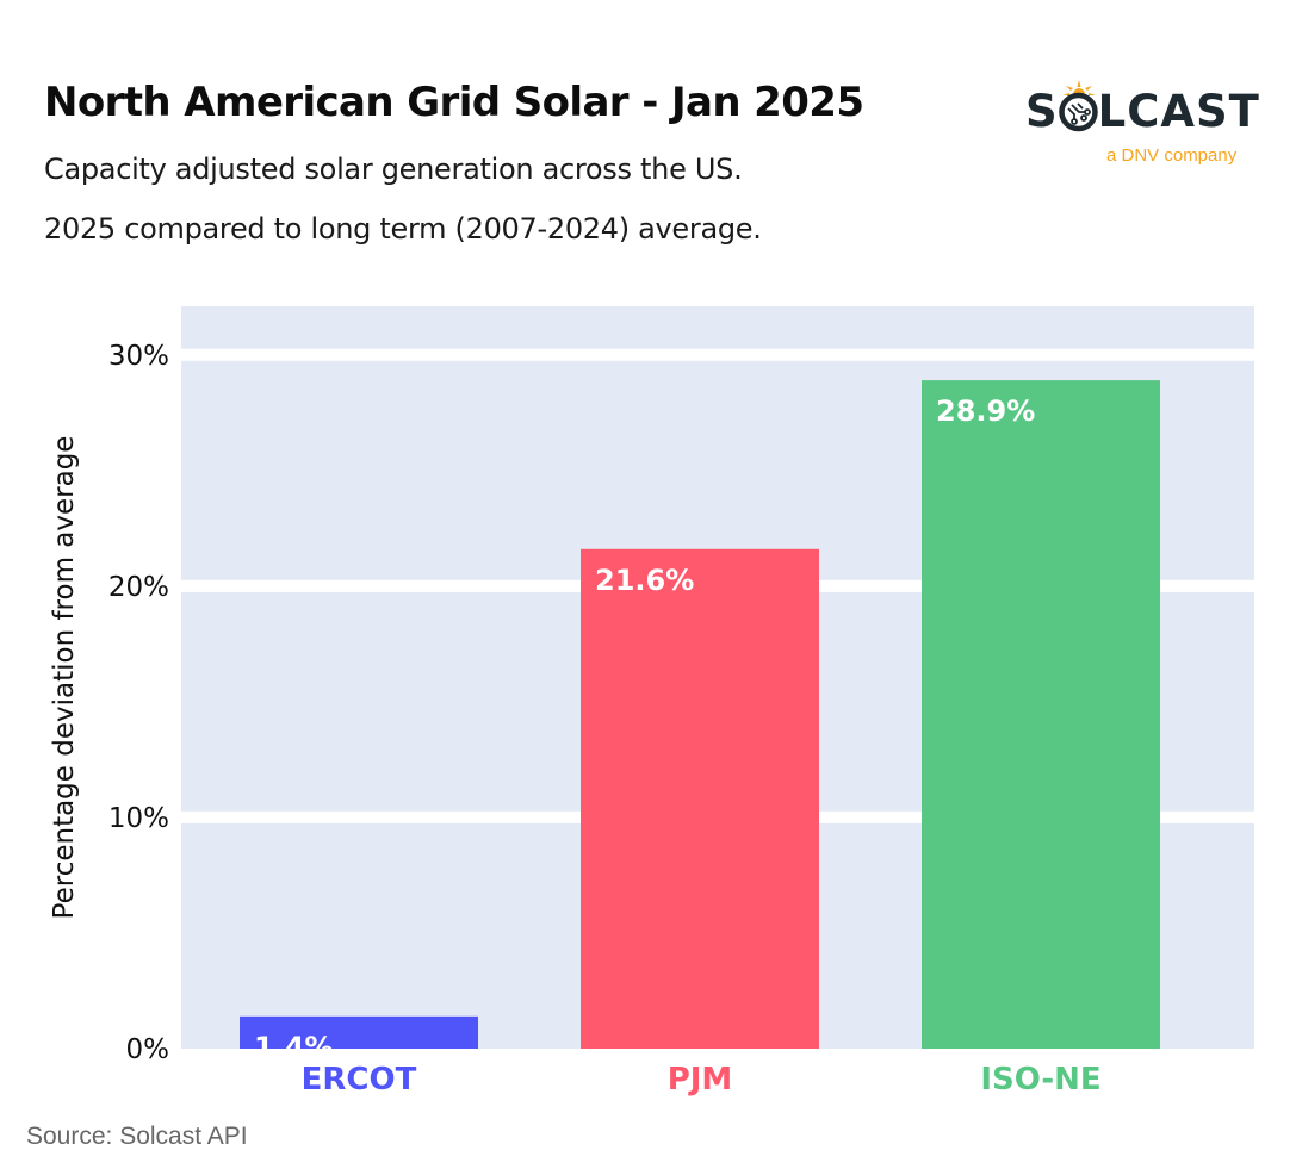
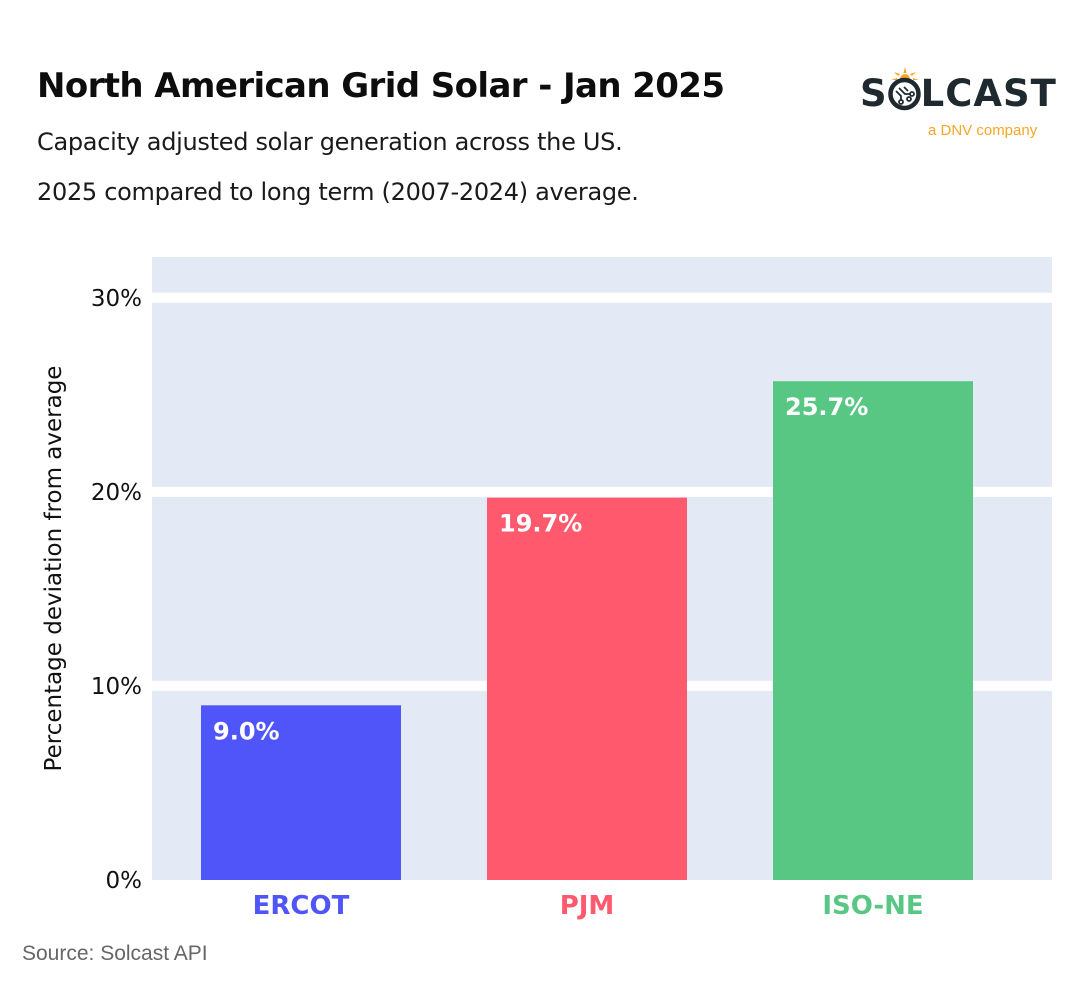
ERCOT: 1.4% -> 9.0%
PJM: 21.6% -> 19.7%
ISO-NE: 28.9% -> 25.7%
